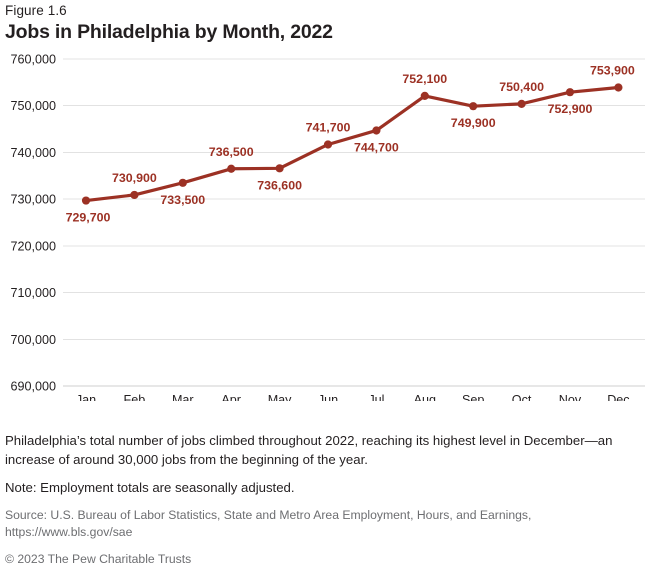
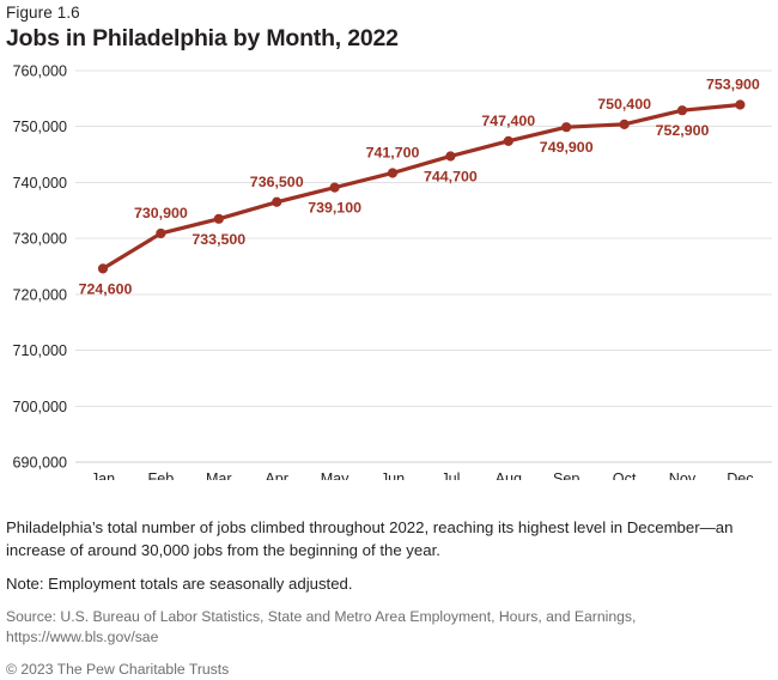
Jan: 729,700 -> 724,600
May: 736,600 -> 739,100
Aug: 752,100 -> 747,400
